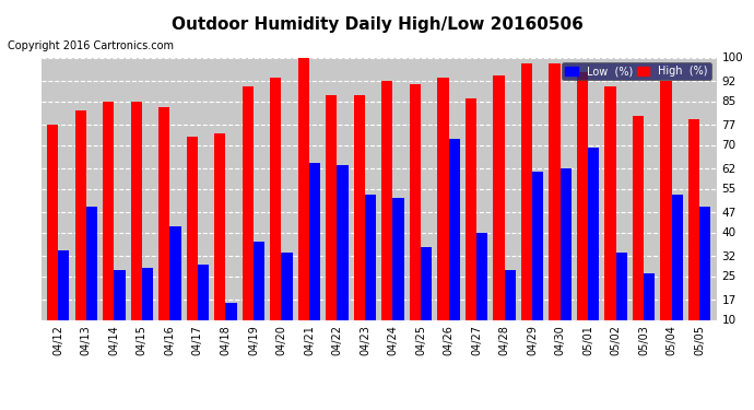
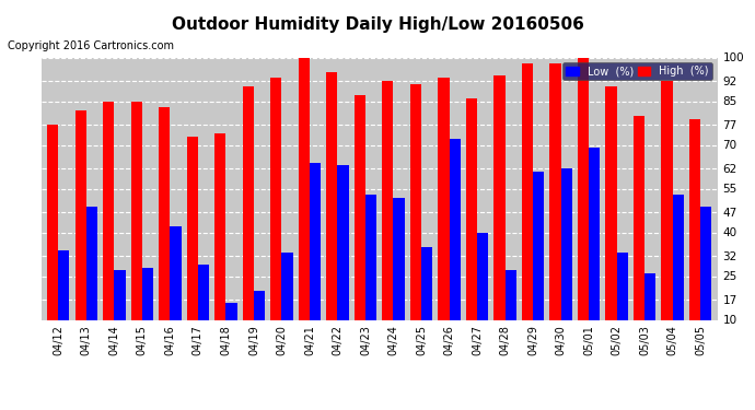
Low (%)/04/19: 37 -> 20
High (%)/04/22: 87 -> 95
High (%)/05/01: 95 -> 100
